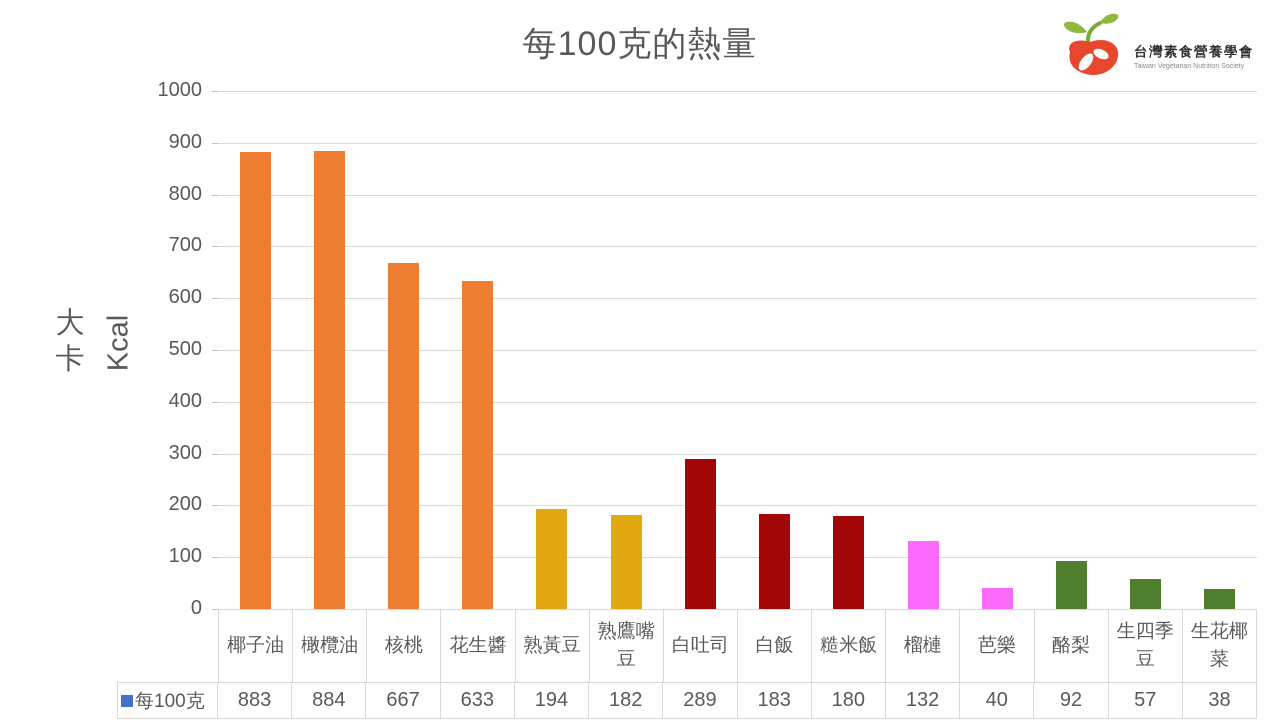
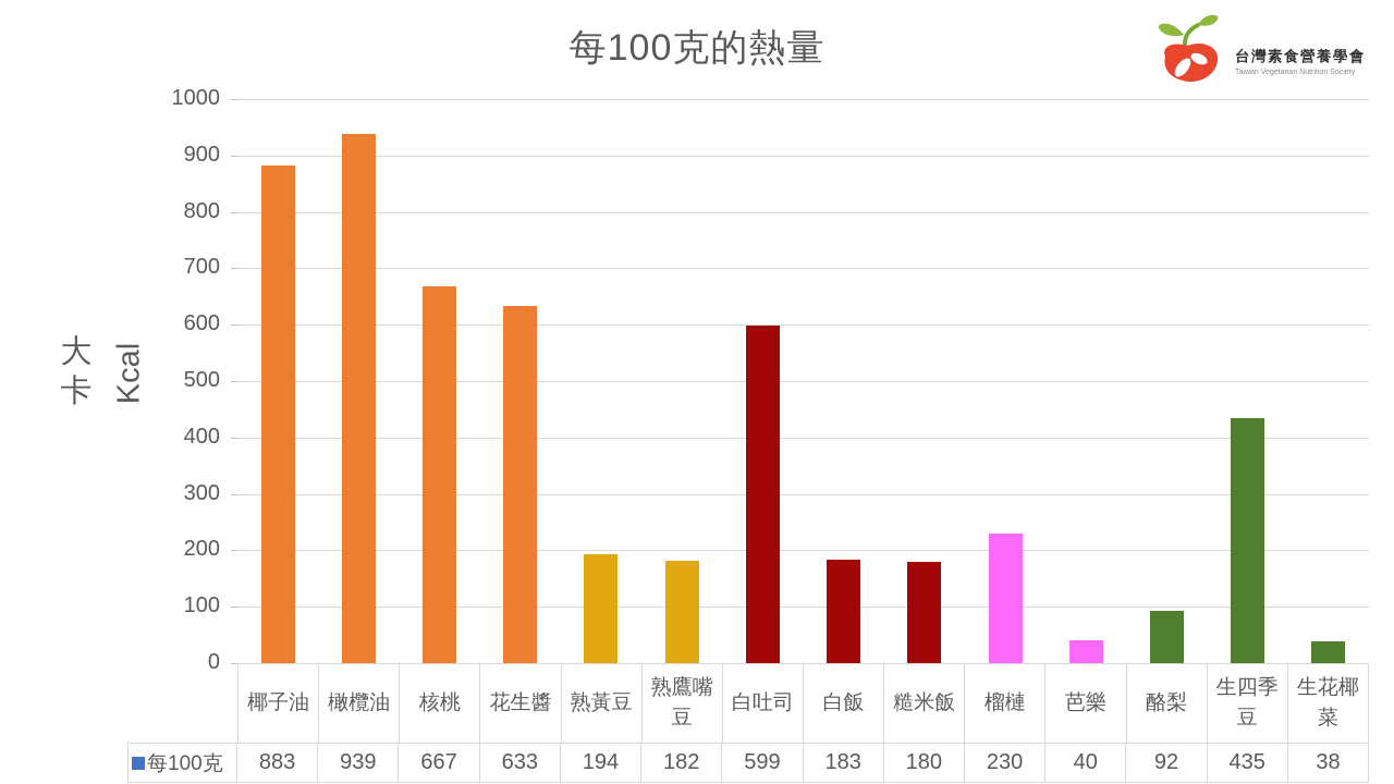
橄欖油: 884 -> 939
白吐司: 289 -> 599
榴槤: 132 -> 230
生四季豆: 57 -> 435
